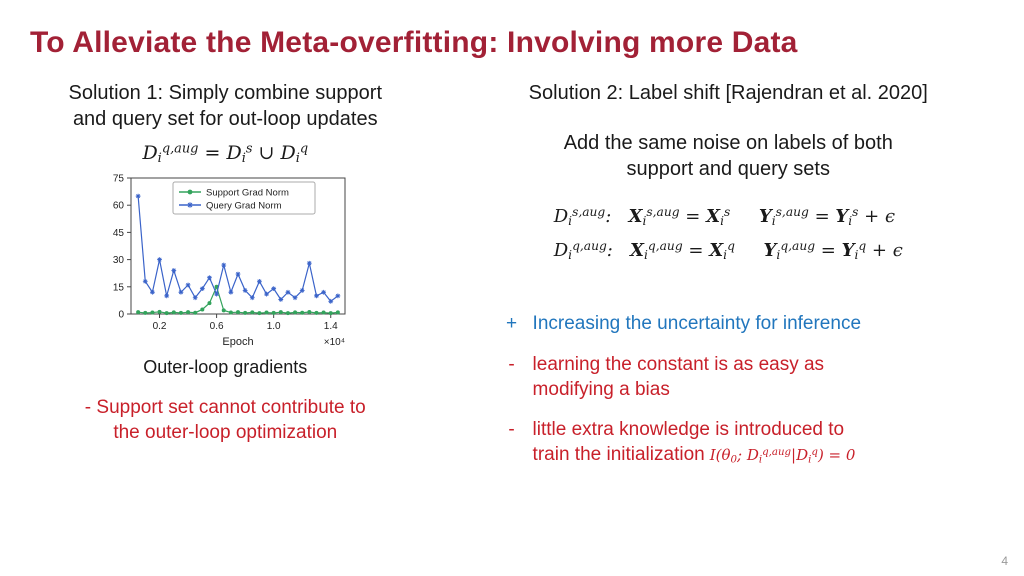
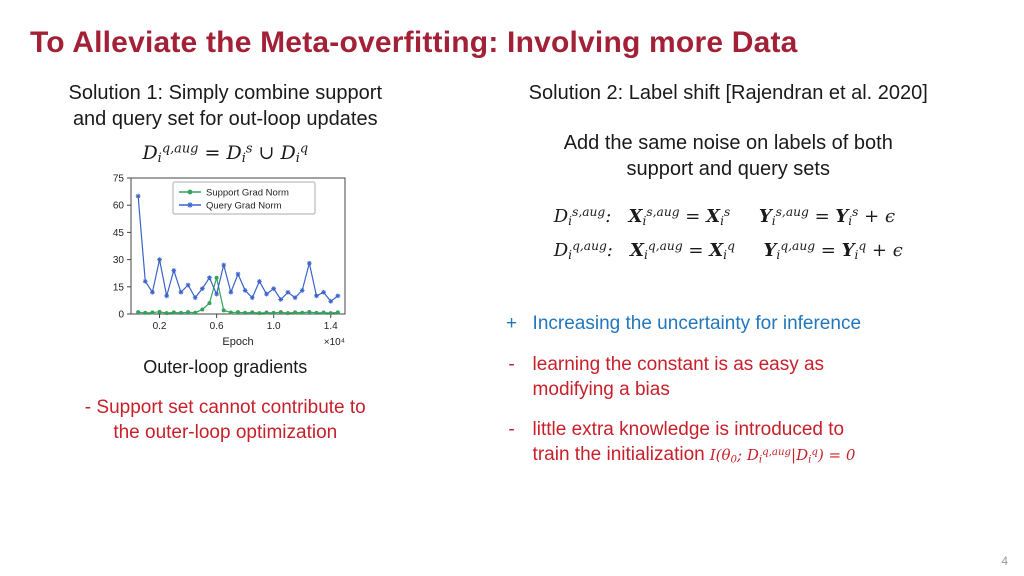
Support Grad Norm/0.6: 15 -> 20
